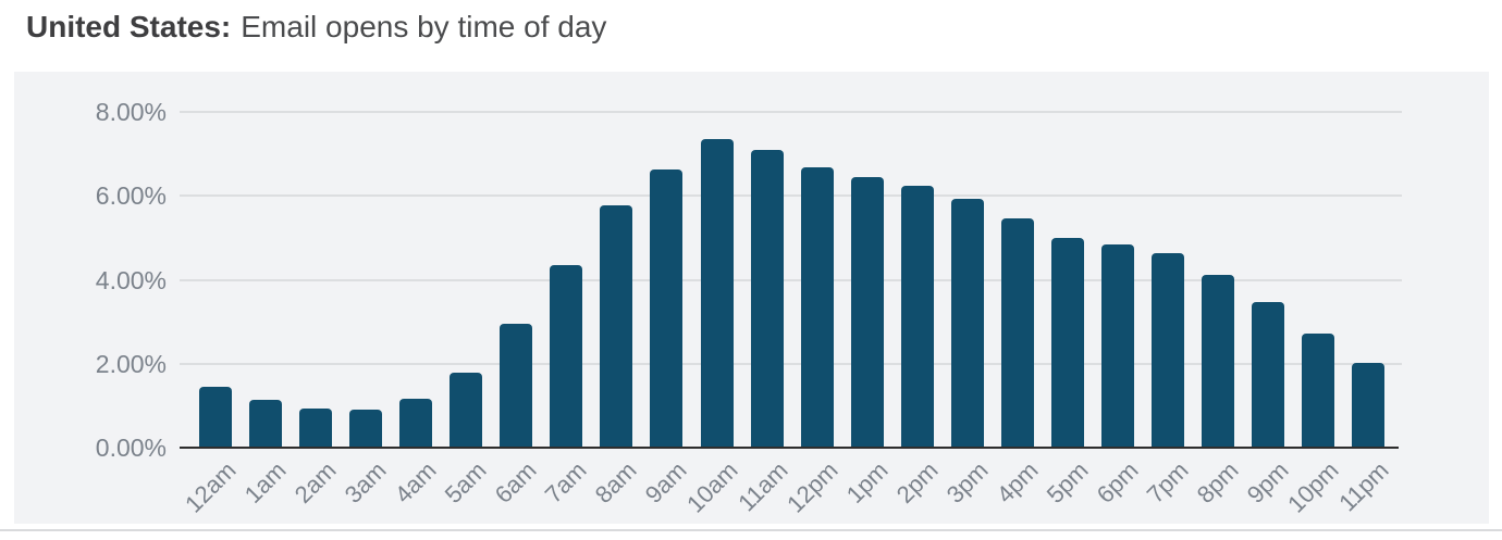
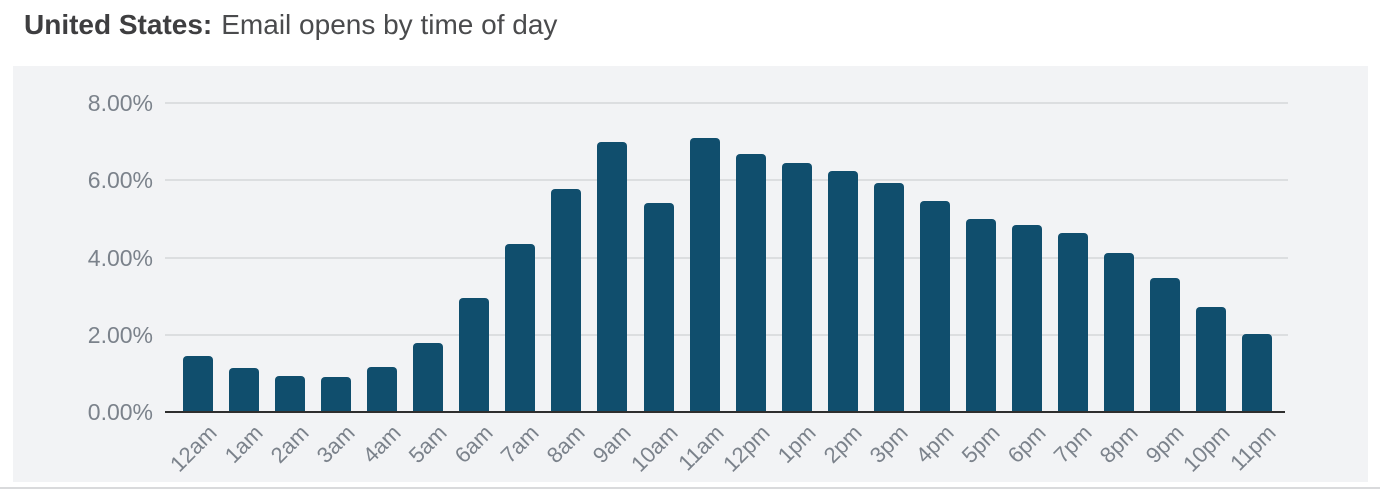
9am: 6.6% -> 7.0%
10am: 7.3% -> 5.4%
